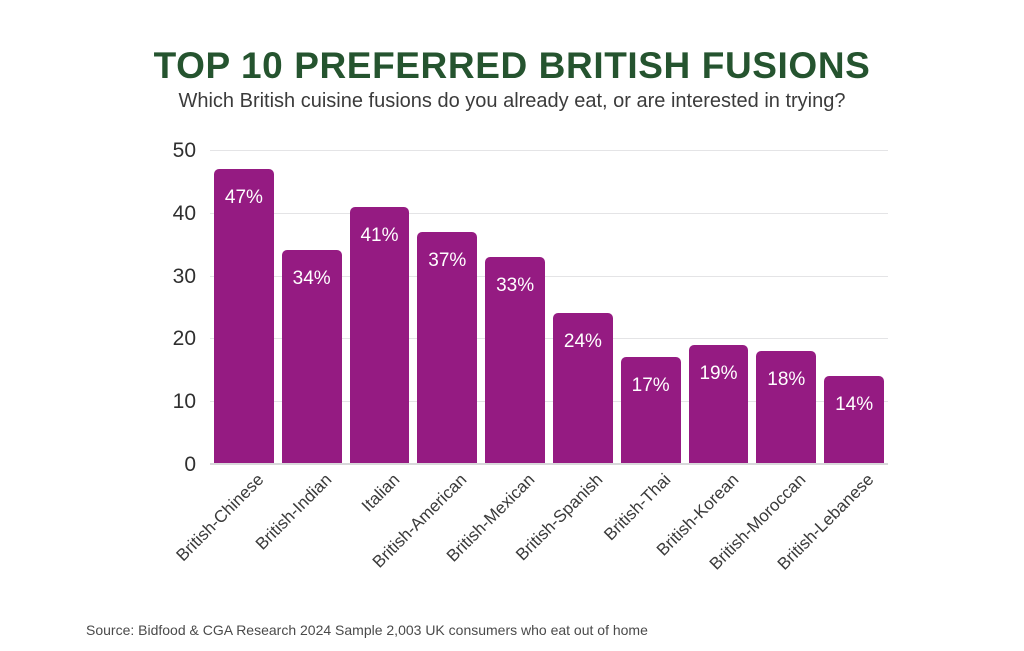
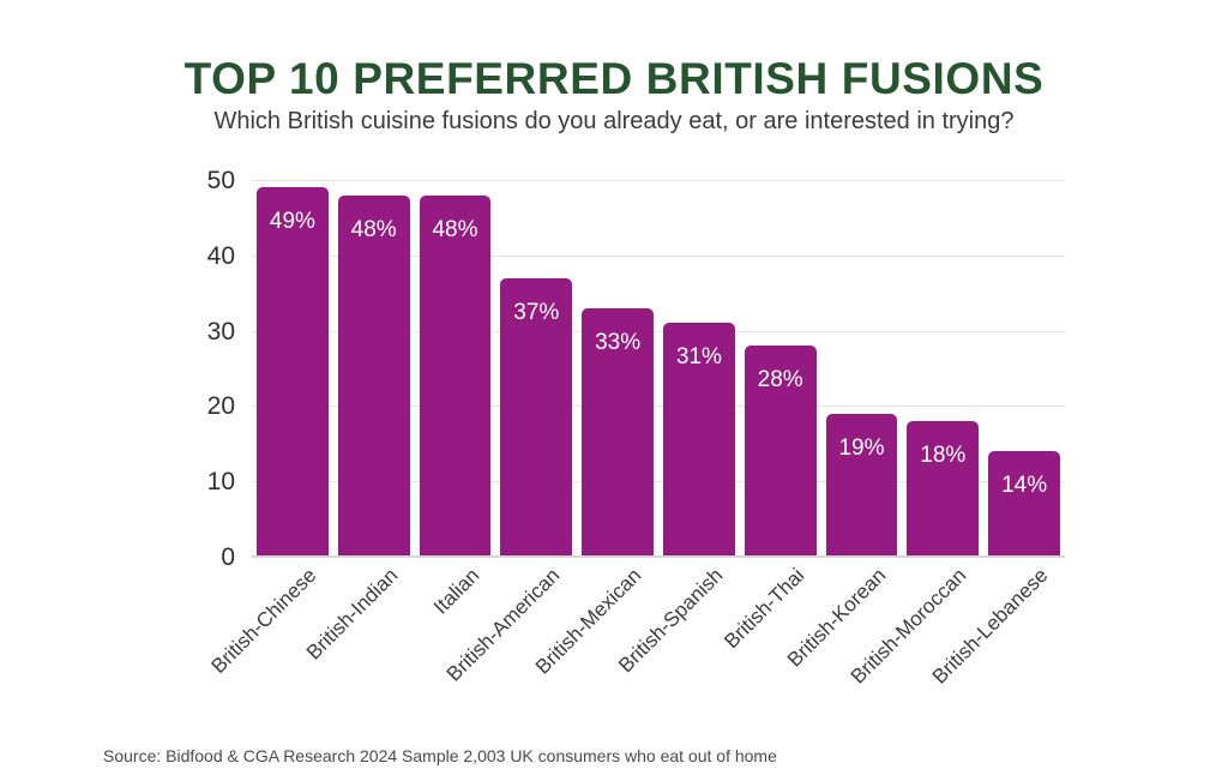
British-Chinese: 47% -> 49%
British-Indian: 34% -> 48%
Italian: 41% -> 48%
British-Spanish: 24% -> 31%
British-Thai: 17% -> 28%
